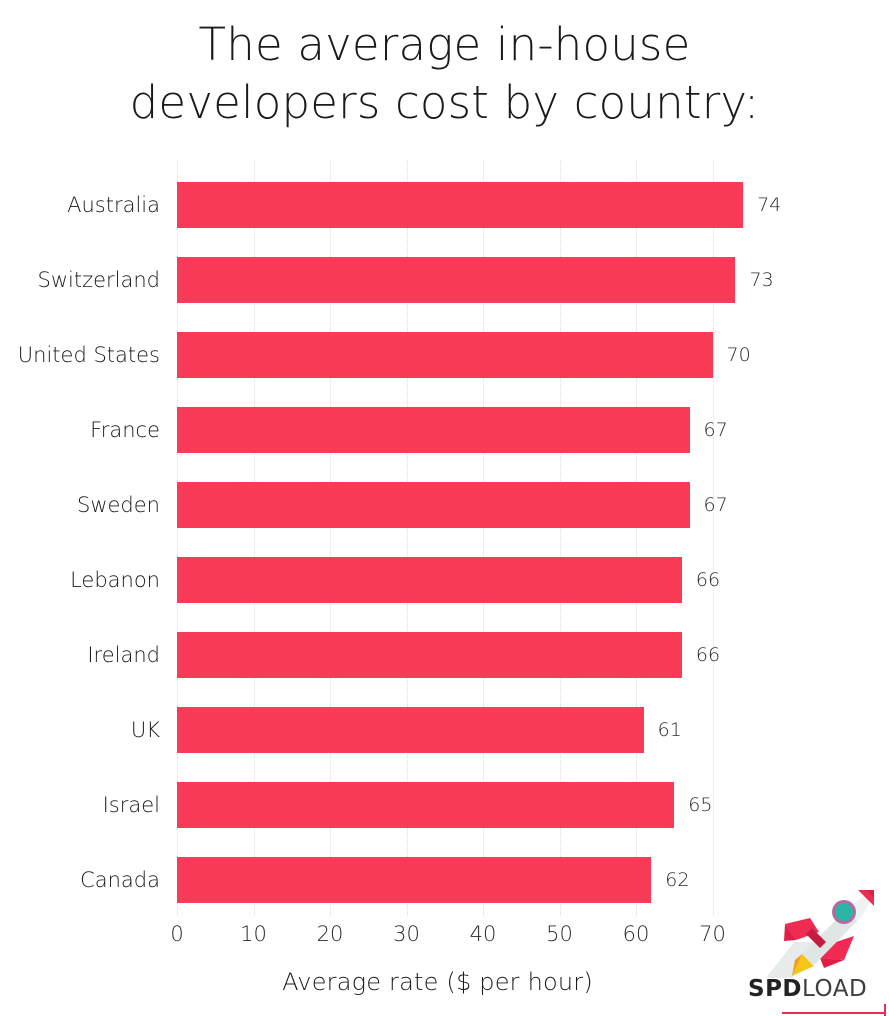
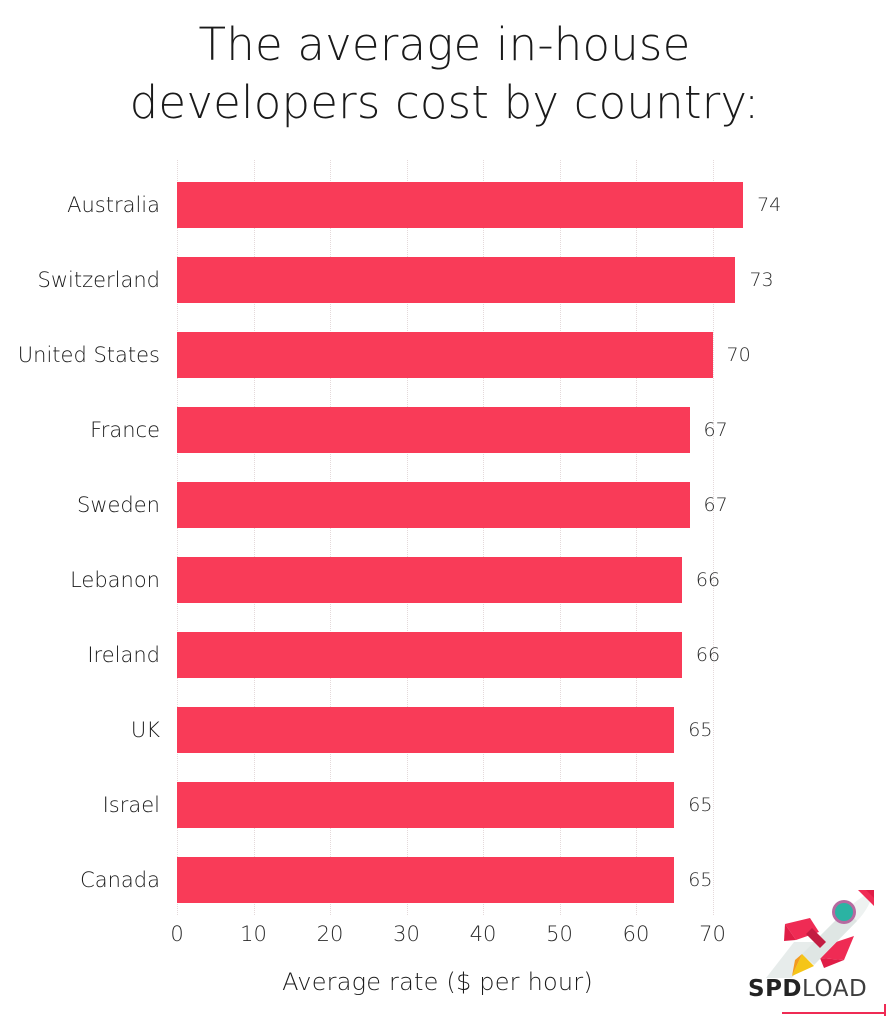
UK: 61 -> 65
Canada: 62 -> 65
